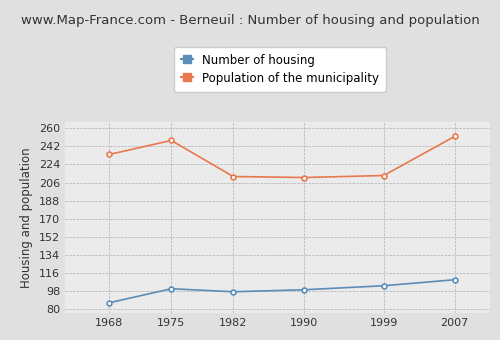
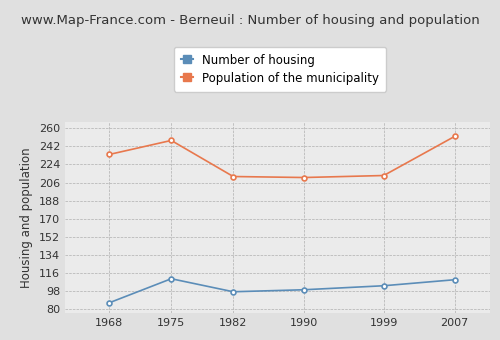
Number of housing/1975: 100 -> 110
